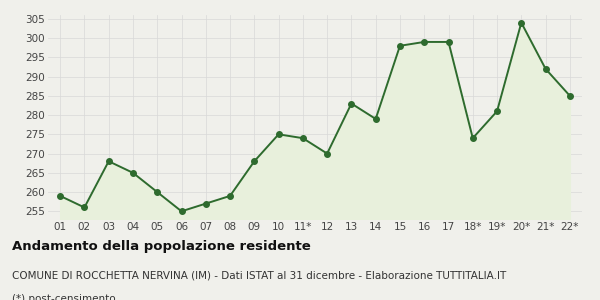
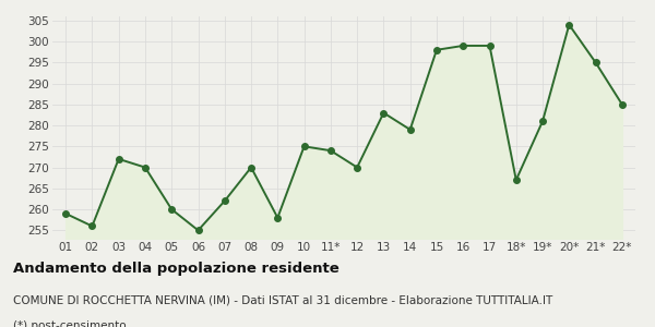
03: 268 -> 272
04: 265 -> 270
07: 257 -> 262
08: 259 -> 270
09: 268 -> 258
18*: 274 -> 267
21*: 292 -> 295
